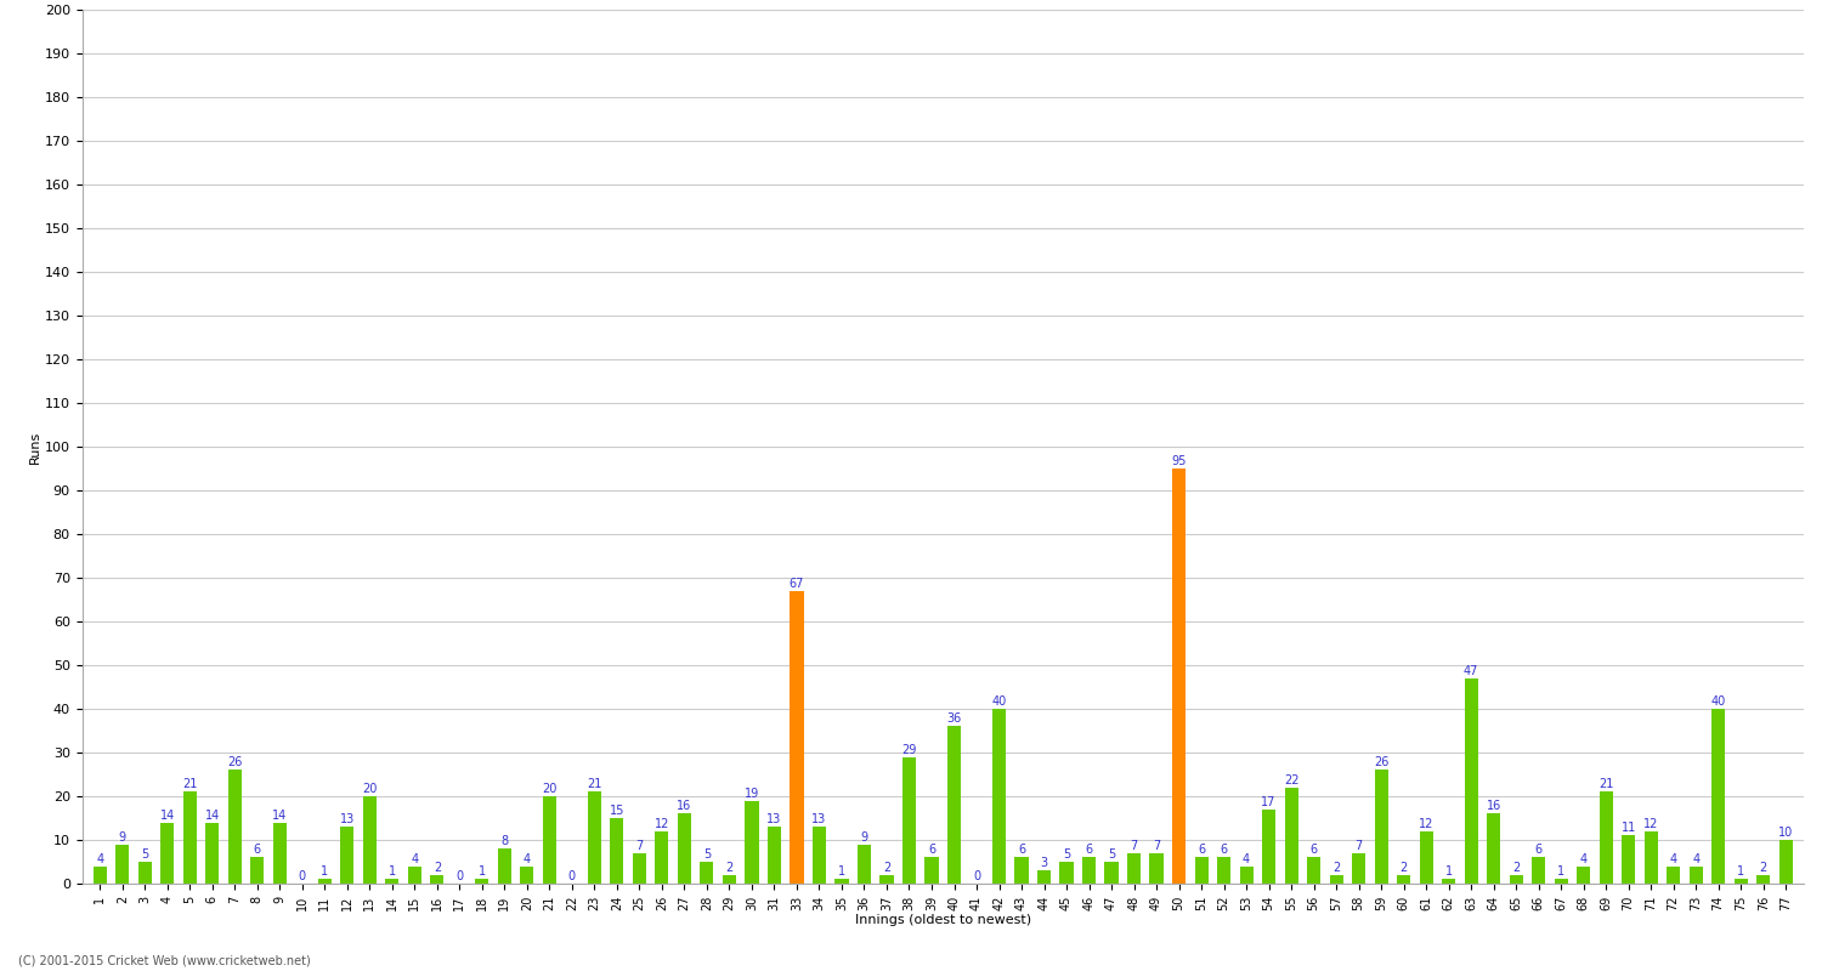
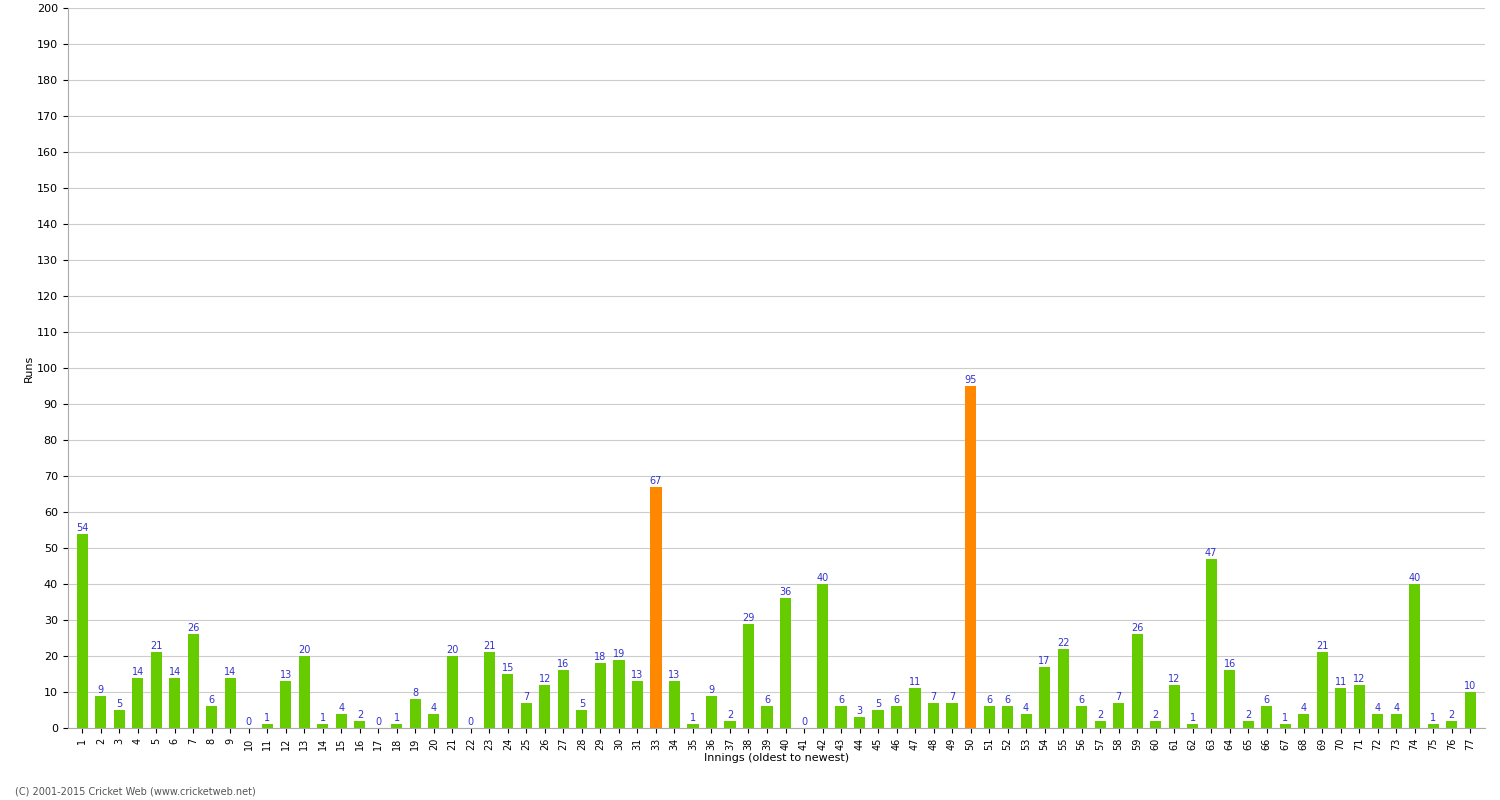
1: 4 -> 54
29: 2 -> 18
47: 5 -> 11
